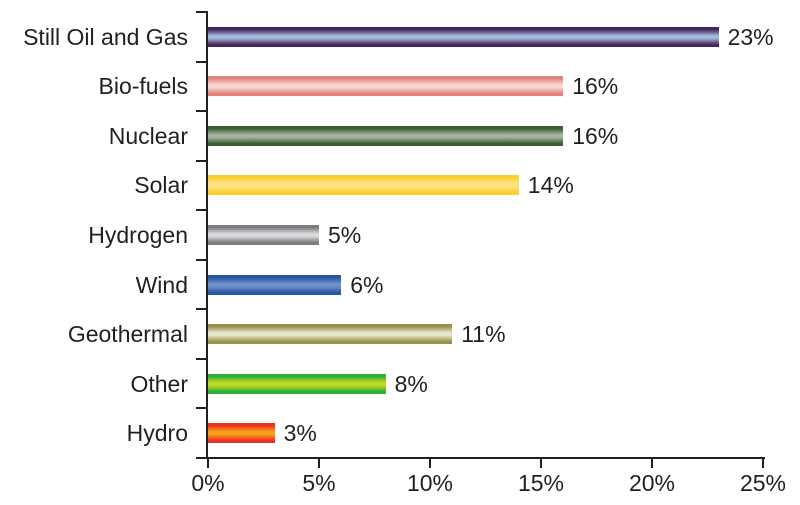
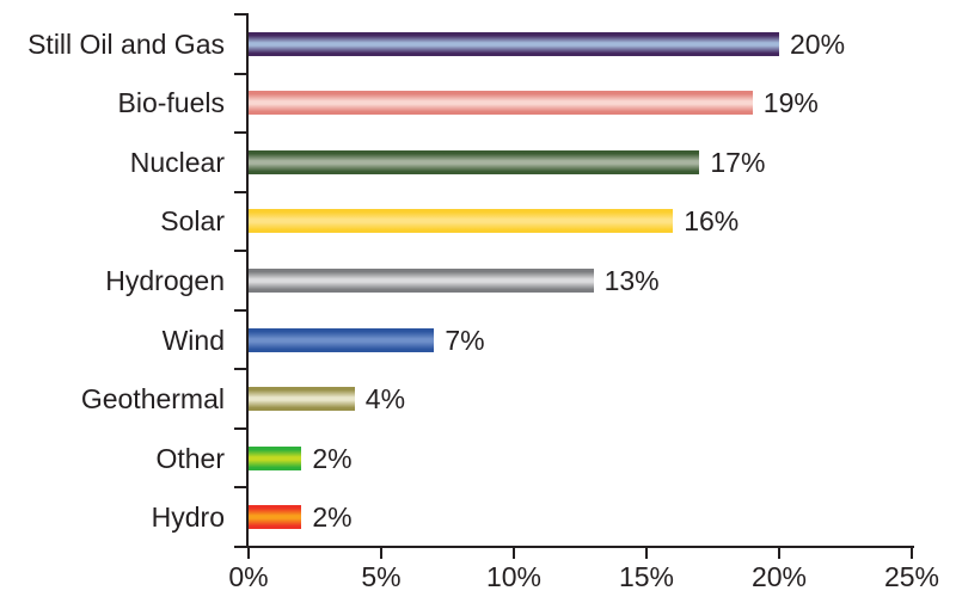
Still Oil and Gas: 23% -> 20%
Bio-fuels: 16% -> 19%
Nuclear: 16% -> 17%
Solar: 14% -> 16%
Hydrogen: 5% -> 13%
Wind: 6% -> 7%
Geothermal: 11% -> 4%
Other: 8% -> 2%
Hydro: 3% -> 2%
